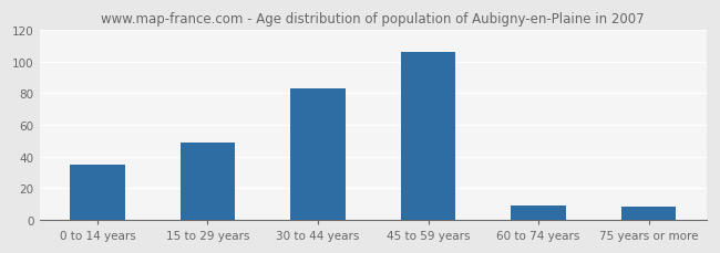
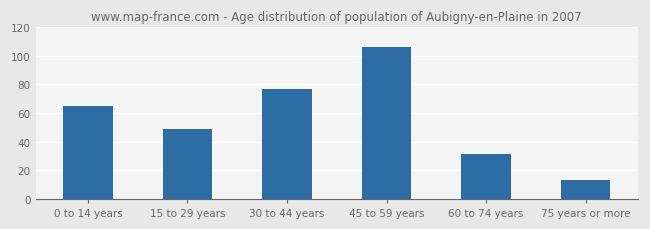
0 to 14 years: 35 -> 65
30 to 44 years: 83 -> 77
60 to 74 years: 9 -> 31
75 years or more: 8 -> 13
